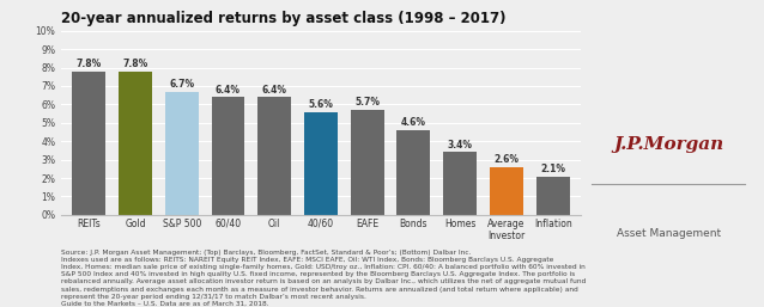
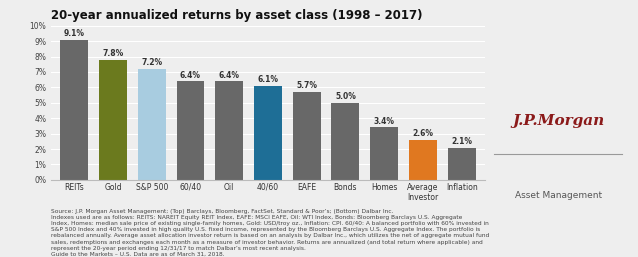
REITs: 7.8% -> 9.1%
S&P 500: 6.7% -> 7.2%
40/60: 5.6% -> 6.1%
Bonds: 4.6% -> 5.0%
